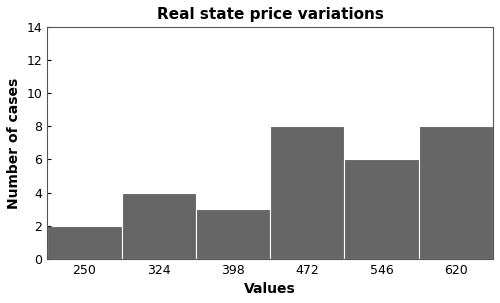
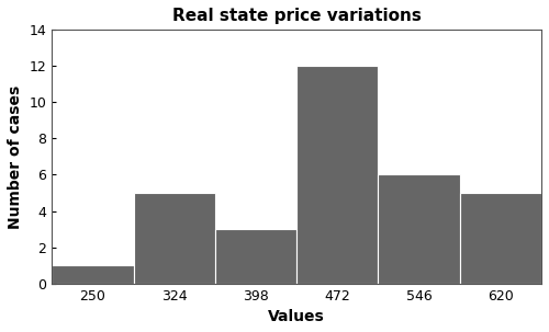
250: 2 -> 1
324: 4 -> 5
472: 8 -> 12
620: 8 -> 5
